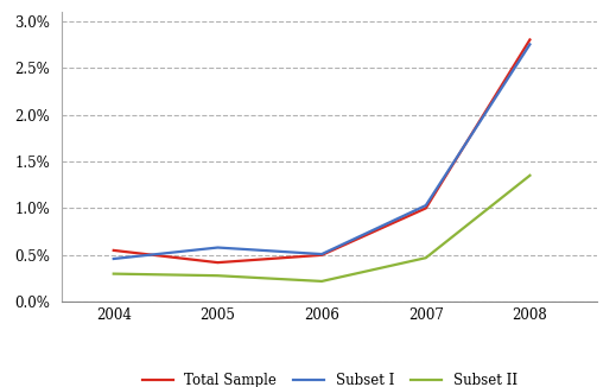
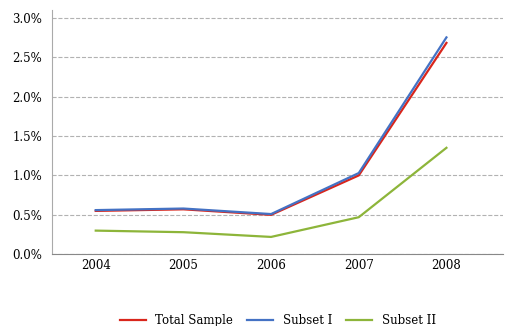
Subset I/2004: 0.46% -> 0.56%
Total Sample/2005: 0.42% -> 0.57%
Total Sample/2008: 2.80% -> 2.68%
